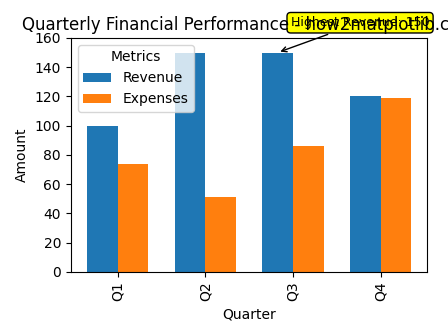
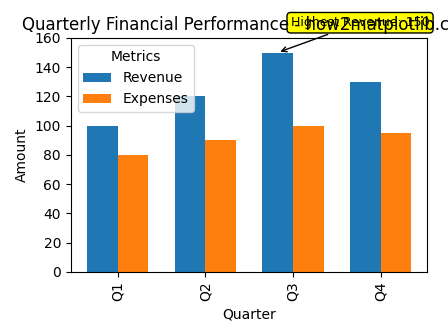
Expenses/Q1: 74 -> 80
Revenue/Q2: 150 -> 120
Expenses/Q2: 51 -> 90
Expenses/Q3: 86 -> 100
Revenue/Q4: 120 -> 130
Expenses/Q4: 119 -> 95
